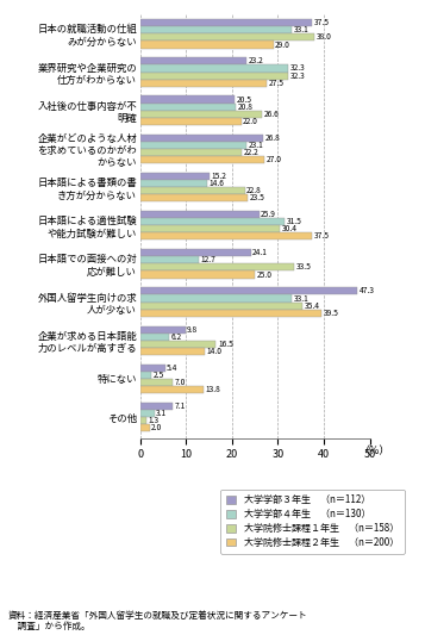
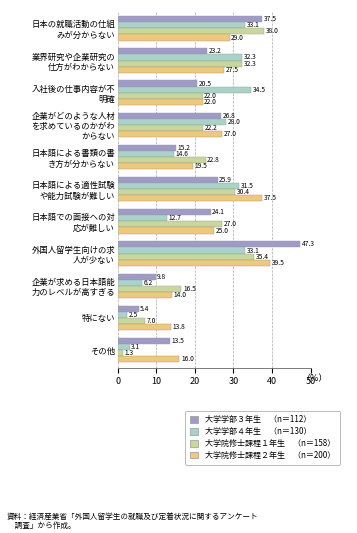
大学学部４年生 （n＝130）/入社後の仕事内容が不 明確: 20.8 -> 34.5
大学院修士課程１年生 （n＝158）/入社後の仕事内容が不 明確: 26.6 -> 22.0
大学学部４年生 （n＝130）/企業がどのような人材 を求めているのかがわ からない: 23.1 -> 28.0
大学院修士課程２年生 （n＝200）/日本語による書類の書 き方が分からない: 23.5 -> 19.5
大学院修士課程１年生 （n＝158）/日本語での面接への対 応が難しい: 33.5 -> 27.0
大学学部３年生 （n＝112）/その他: 7.1 -> 13.5
大学院修士課程２年生 （n＝200）/その他: 2.0 -> 16.0
